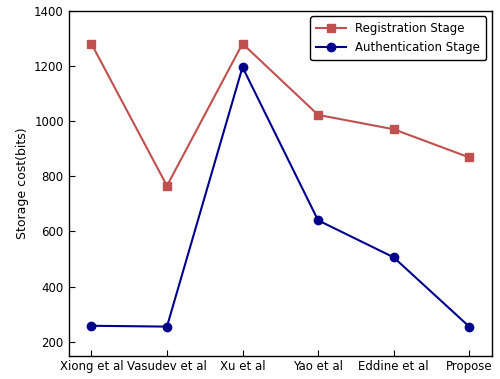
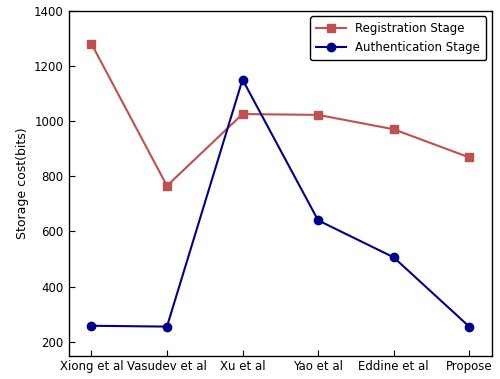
Registration Stage/Xu et al: 1280 -> 1025
Authentication Stage/Xu et al: 1195 -> 1150
